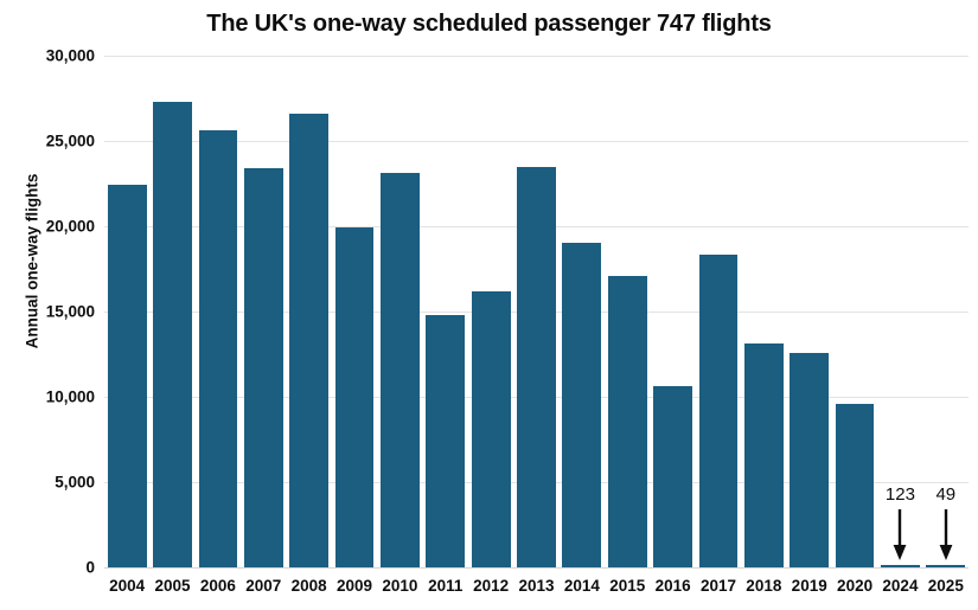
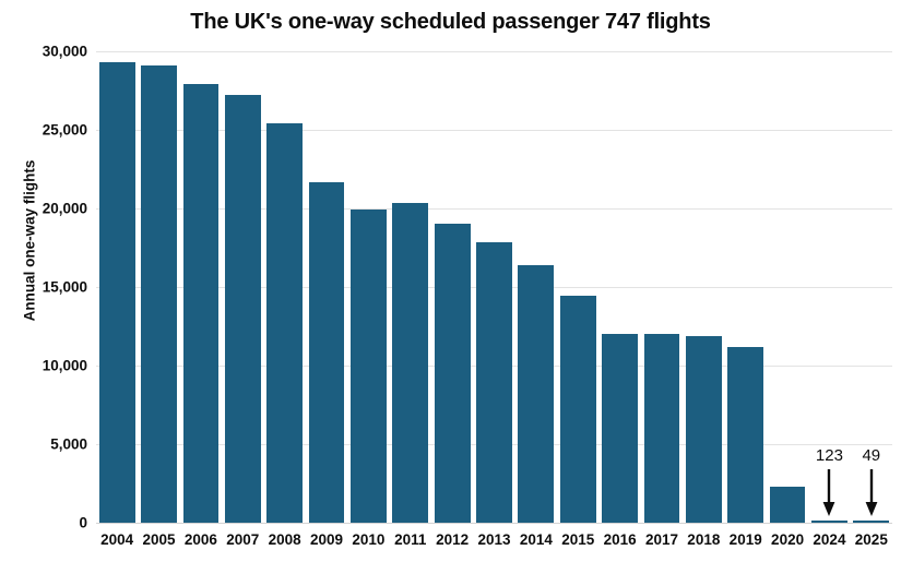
2004: 22400 -> 29300
2005: 27300 -> 29100
2006: 25600 -> 28000
2007: 23400 -> 27200
2008: 26600 -> 25400
2009: 19900 -> 21700
2010: 23100 -> 20000
2011: 14800 -> 20400
2012: 16200 -> 19000
2013: 23500 -> 17800
2014: 19000 -> 16400
2015: 17100 -> 14400
2016: 10600 -> 12000
2017: 18300 -> 12000
2018: 13100 -> 11900
2019: 12600 -> 11200
2020: 9600 -> 2300
